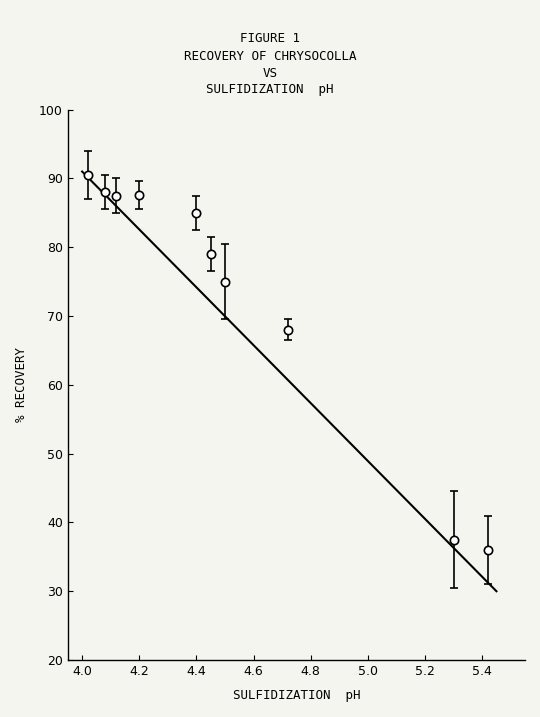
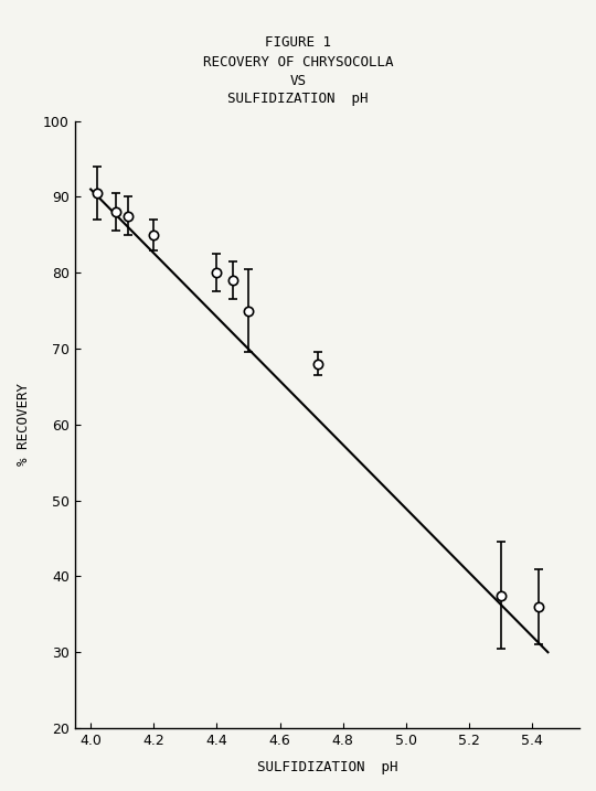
4.2: 87.6 -> 85.0
4.4: 85.0 -> 80.0
